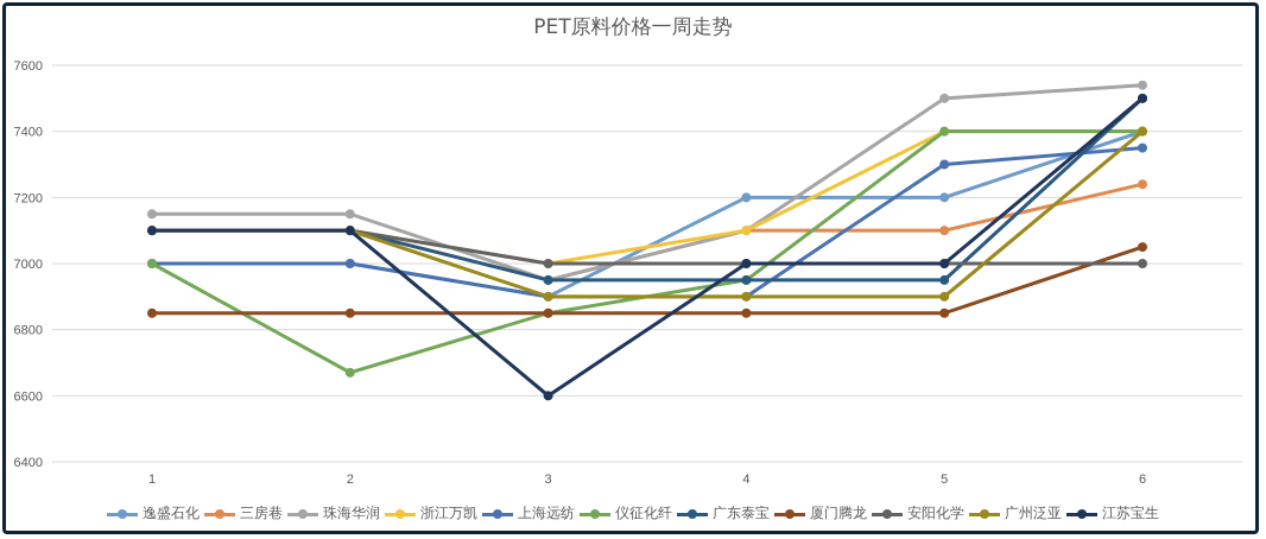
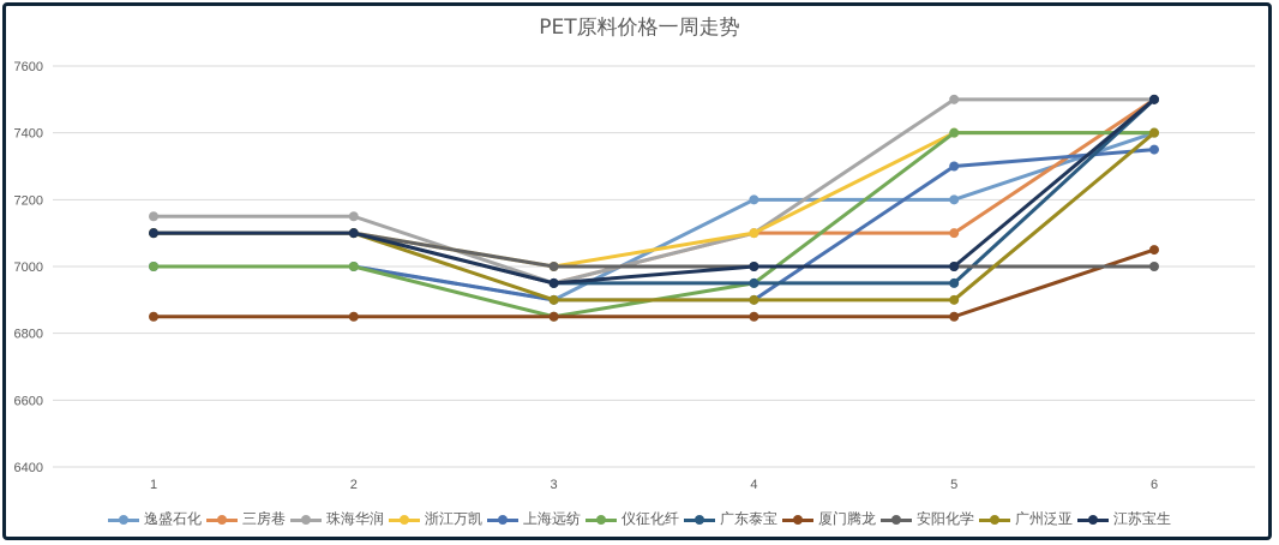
仪征化纤/2: 6670 -> 7000
江苏宝生/3: 6600 -> 6950
三房巷/6: 7240 -> 7500
珠海华润/6: 7540 -> 7500
